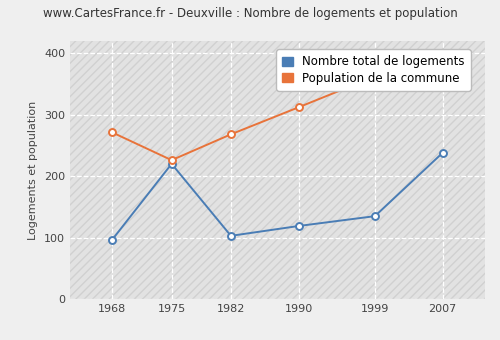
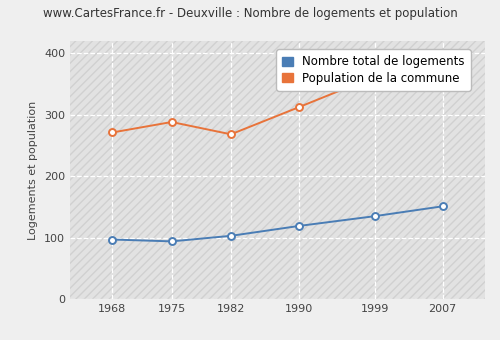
Nombre total de logements/1975: 220 -> 94
Population de la commune/1975: 226 -> 288
Nombre total de logements/2007: 238 -> 151
